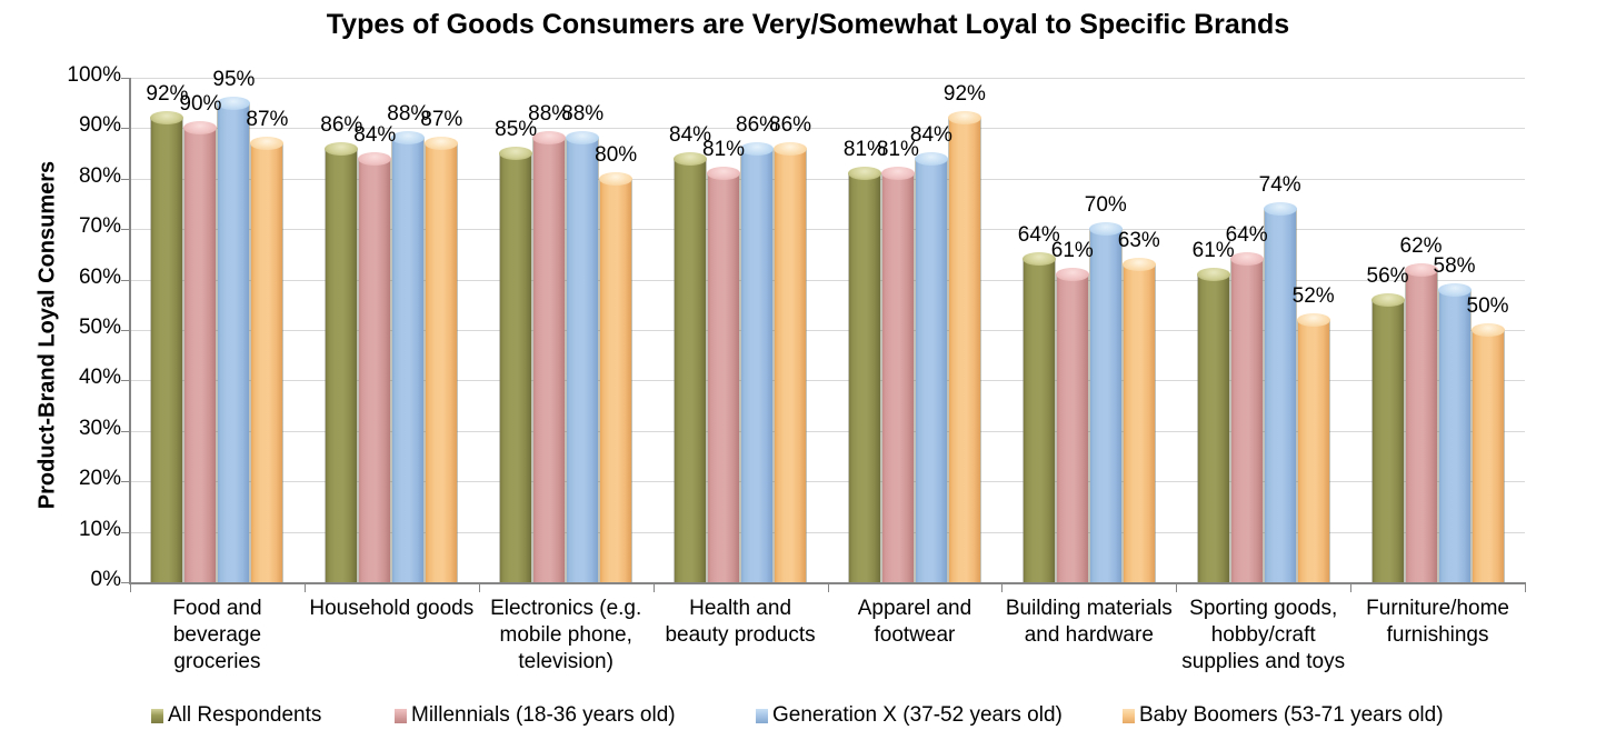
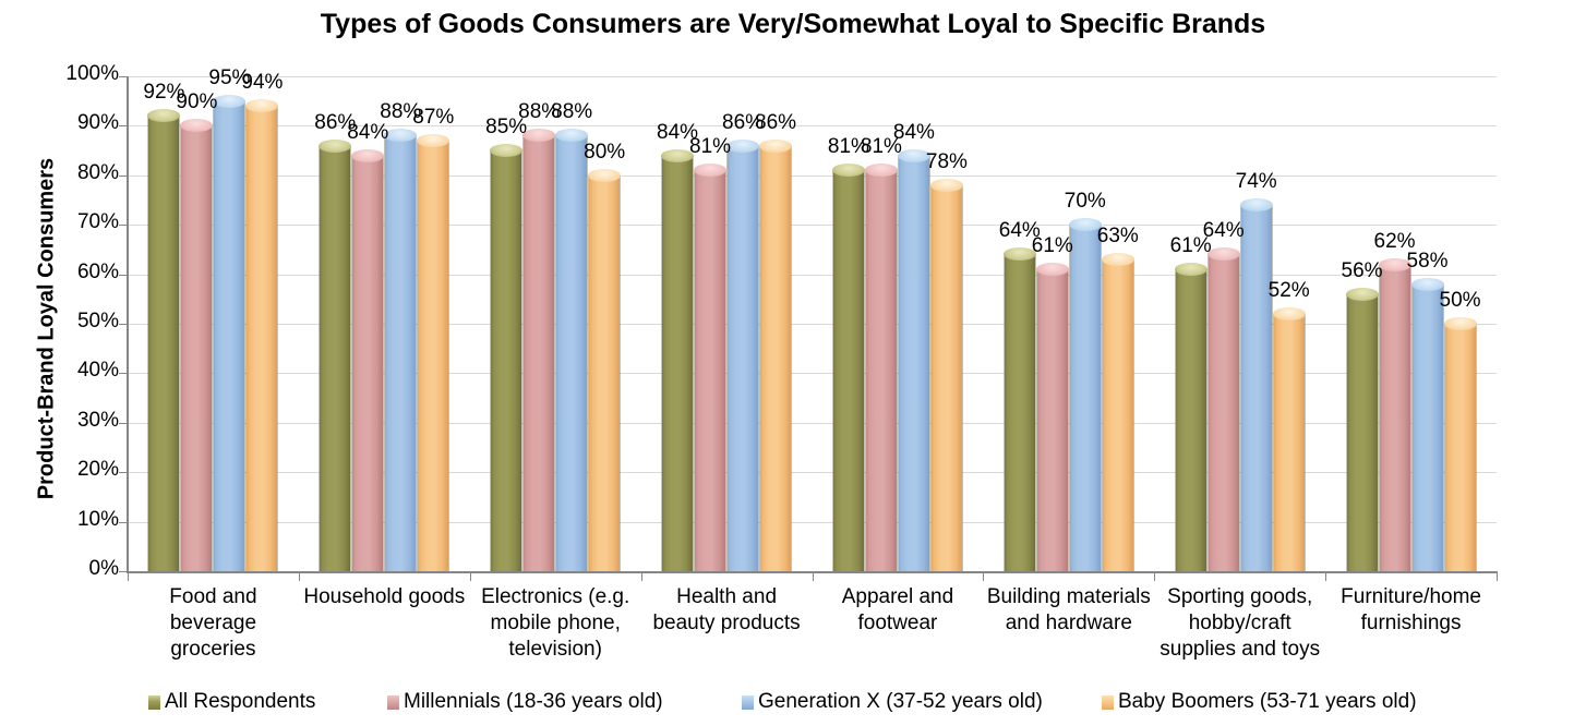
Baby Boomers (53-71 years old)/Food and beverage groceries: 87% -> 94%
Baby Boomers (53-71 years old)/Apparel and footwear: 92% -> 78%
